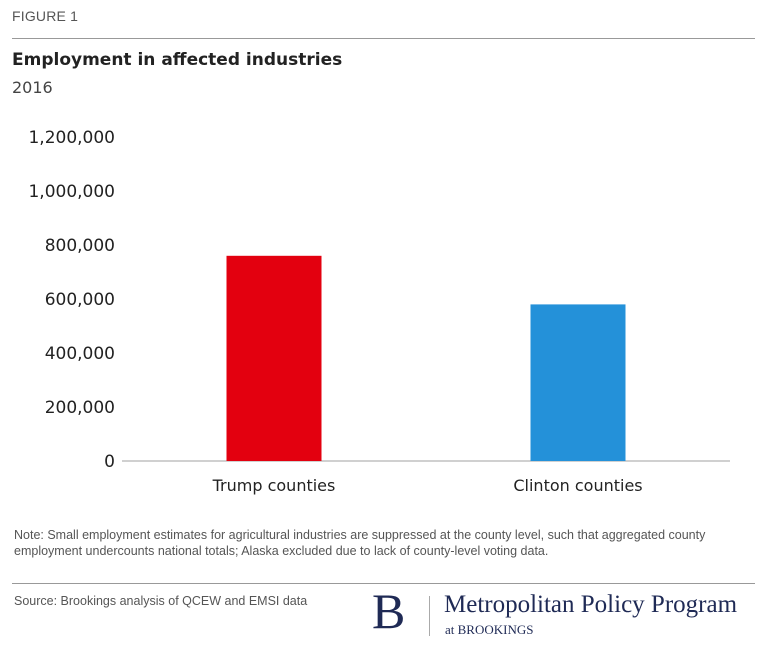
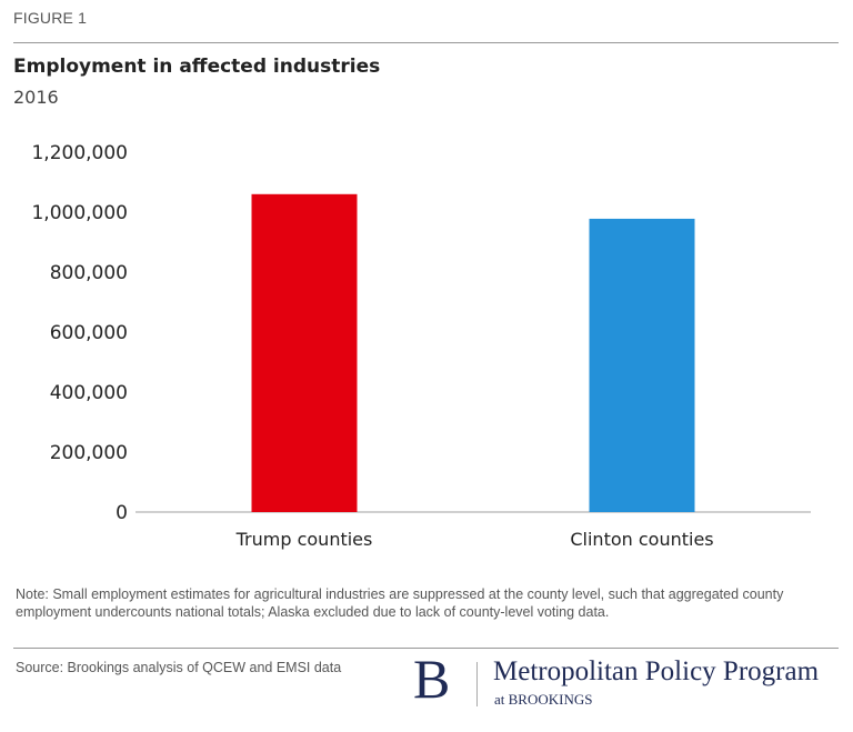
Trump counties: 760000 -> 1060000
Clinton counties: 580000 -> 980000
